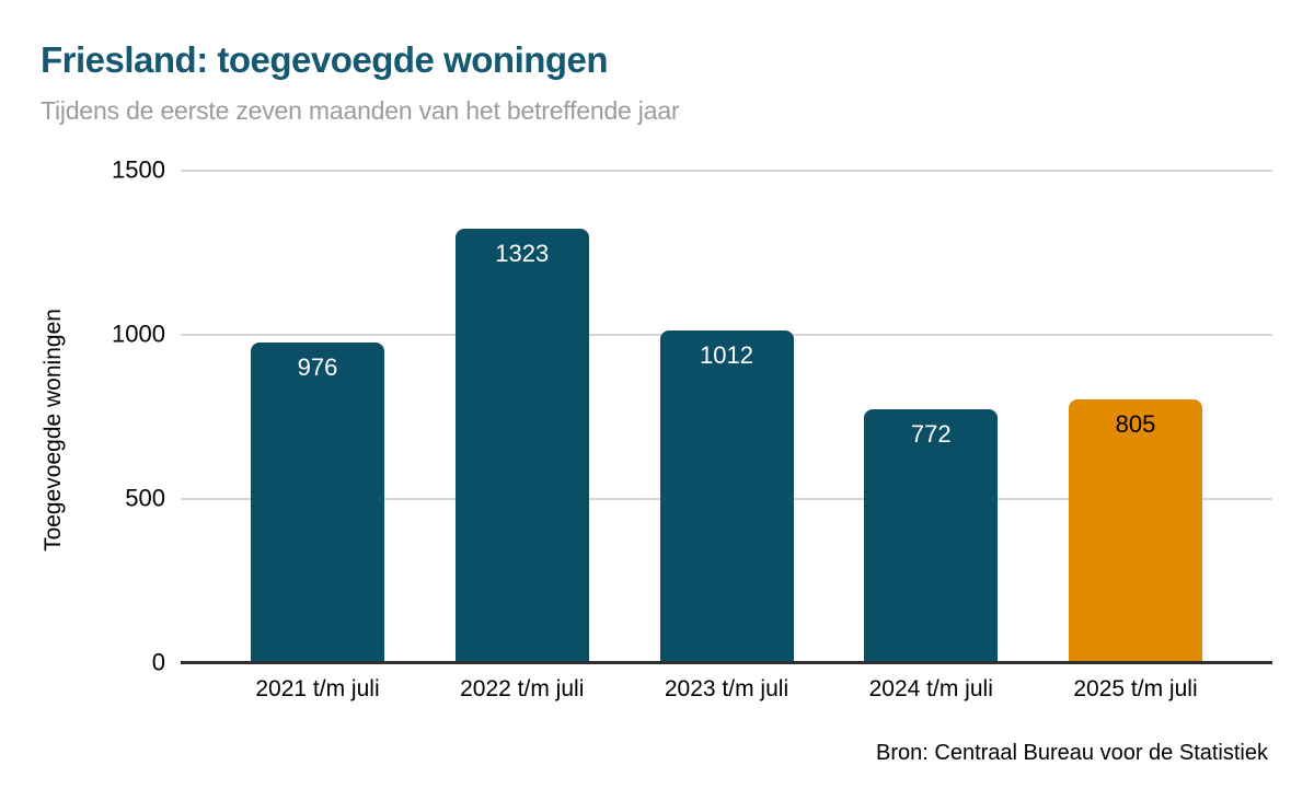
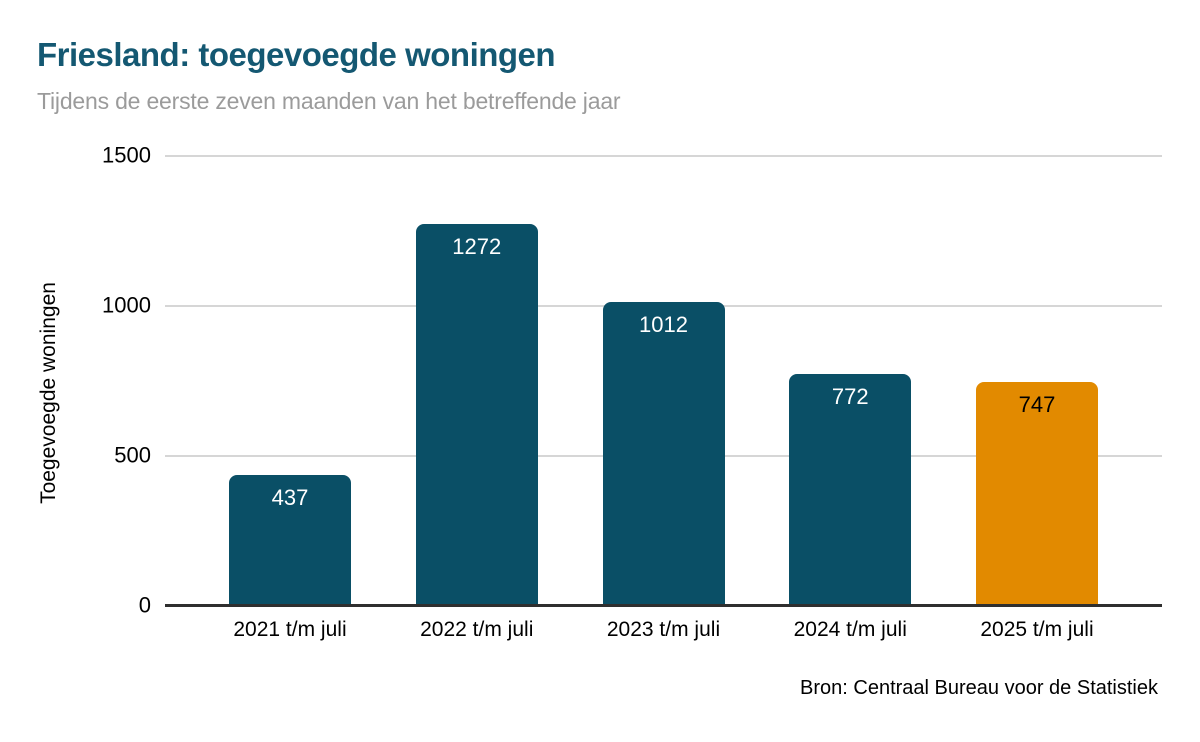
2021 t/m juli: 976 -> 437
2022 t/m juli: 1323 -> 1272
2025 t/m juli: 805 -> 747
